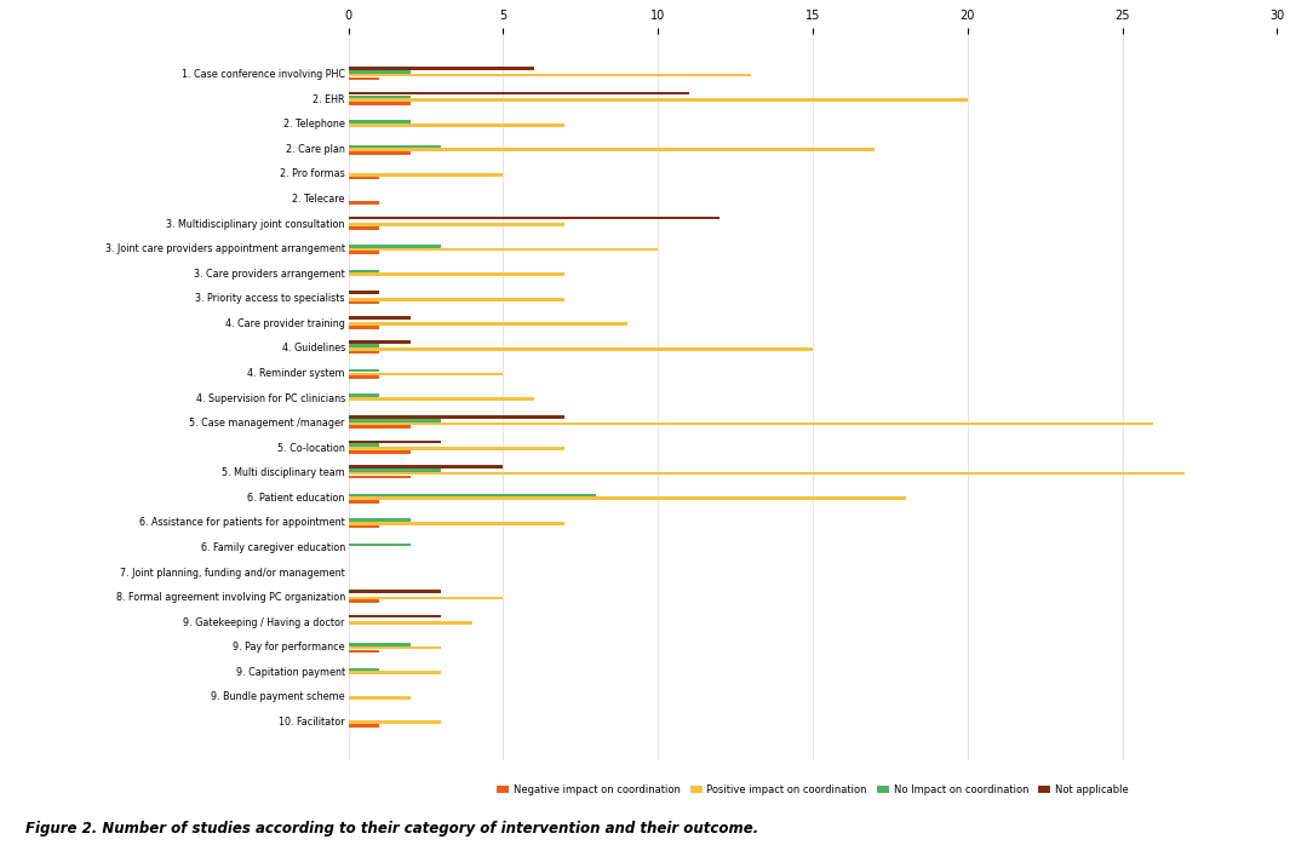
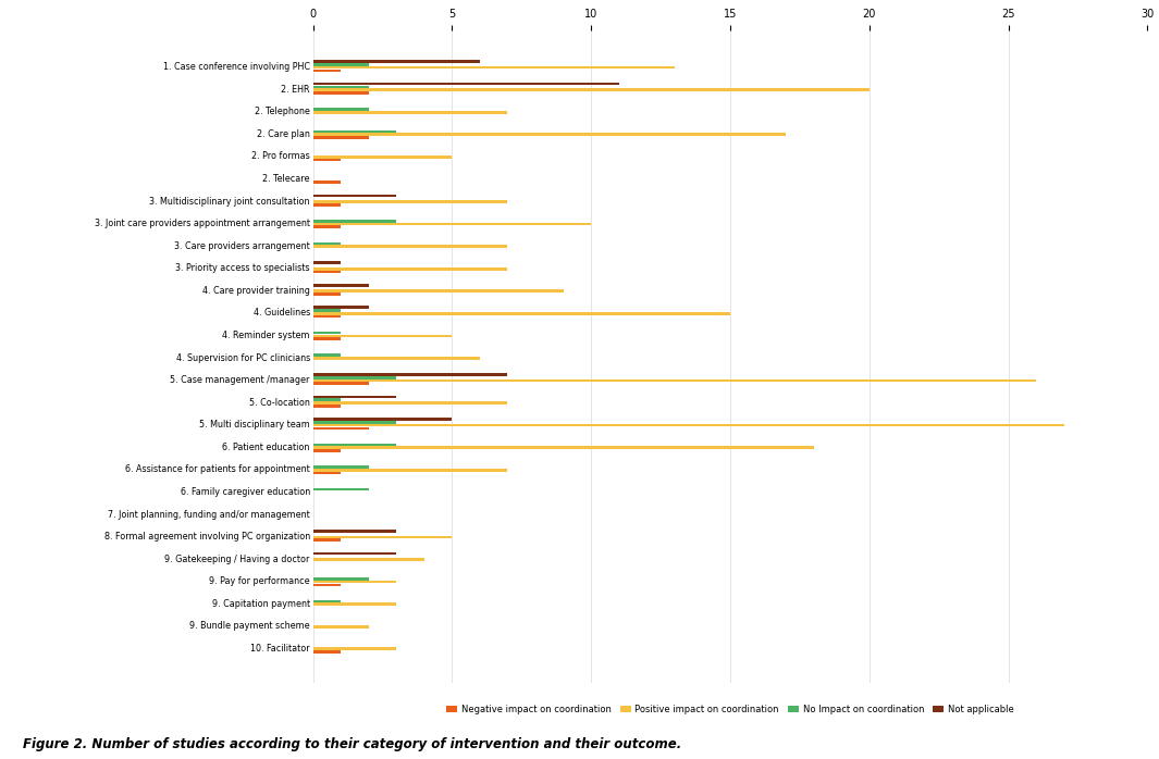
Not applicable/3. Multidisciplinary joint consultation: 12 -> 3
Negative impact on coordination/5. Co-location: 2 -> 1
No Impact on coordination/6. Patient education: 8 -> 3
